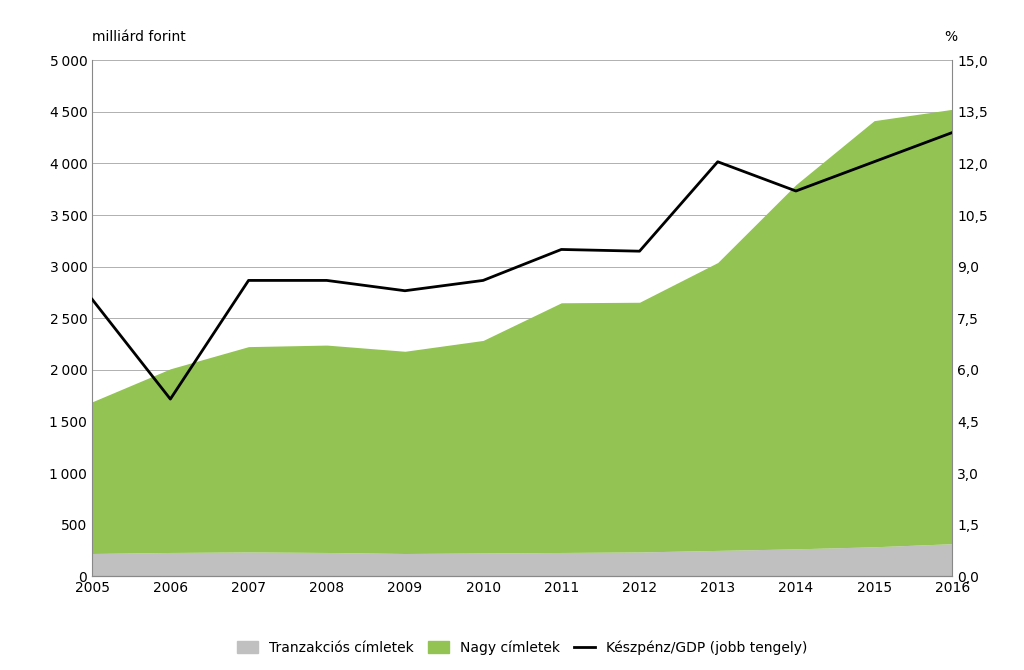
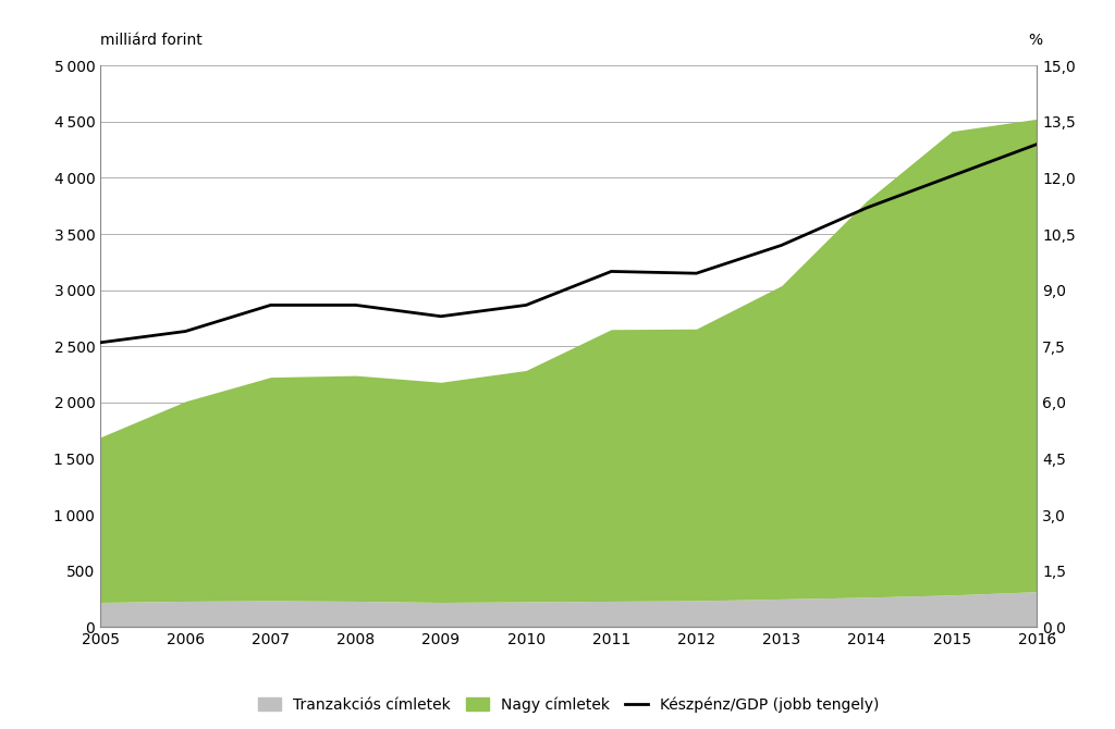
Készpénz/GDP (jobb tengely)/2005: 8,05 -> 7,60
Készpénz/GDP (jobb tengely)/2006: 5,15 -> 7,90
Készpénz/GDP (jobb tengely)/2013: 12,05 -> 10,20
